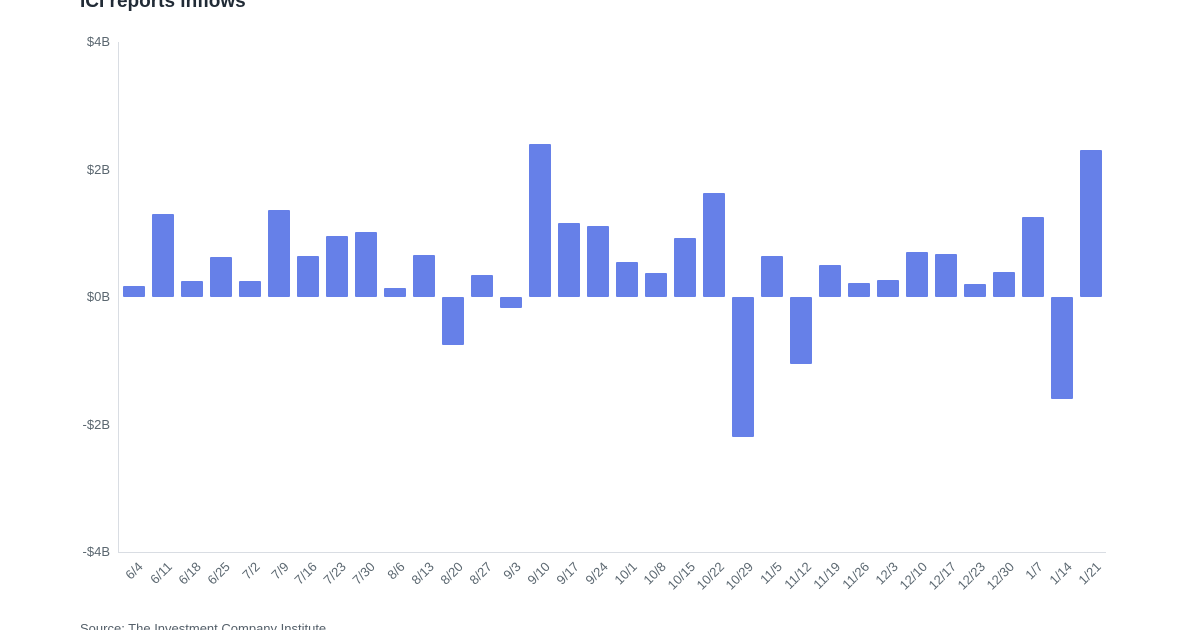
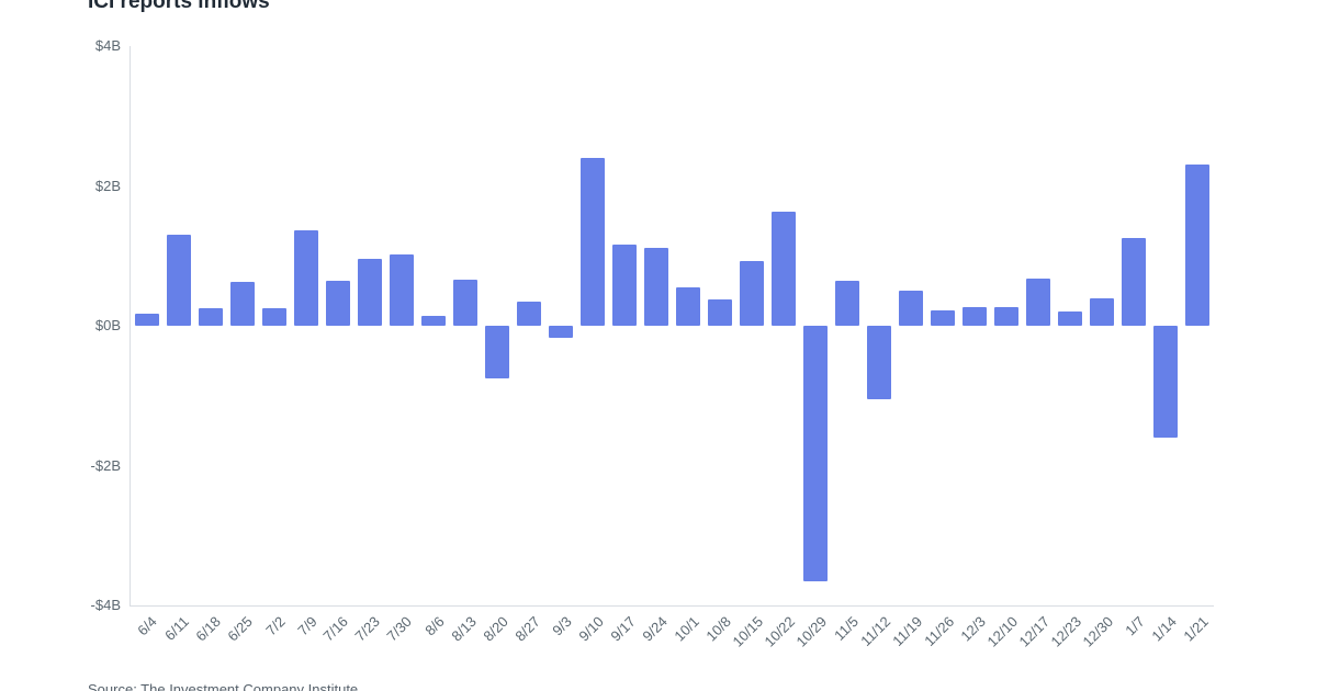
10/29: -$2.2B -> -$3.6B
12/10: $0.7B -> $0.3B
